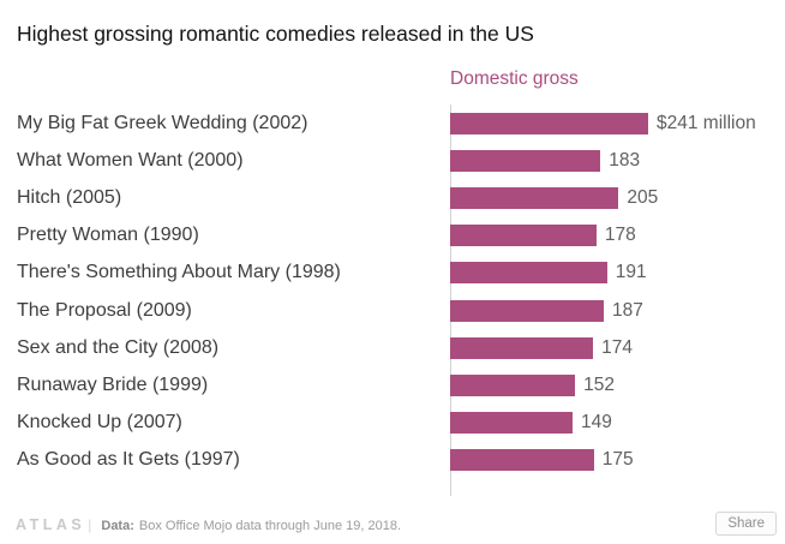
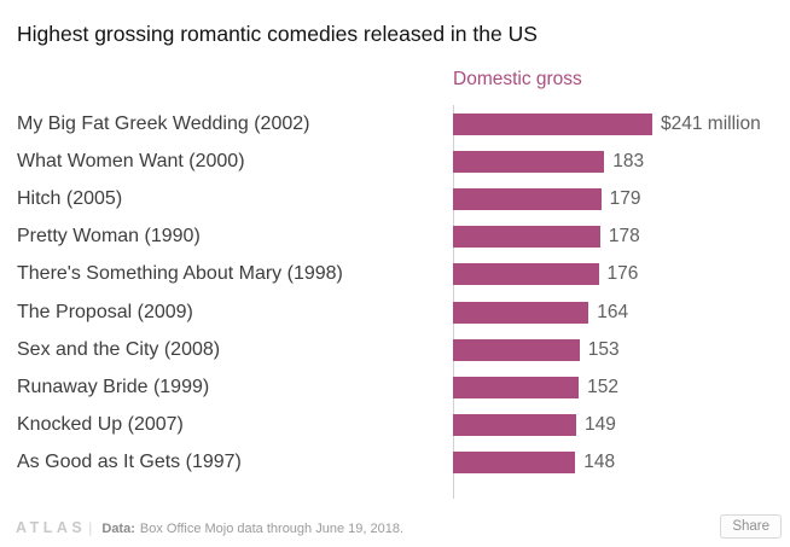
Hitch (2005): 205 -> 179
There's Something About Mary (1998): 191 -> 176
The Proposal (2009): 187 -> 164
Sex and the City (2008): 174 -> 153
As Good as It Gets (1997): 175 -> 148
